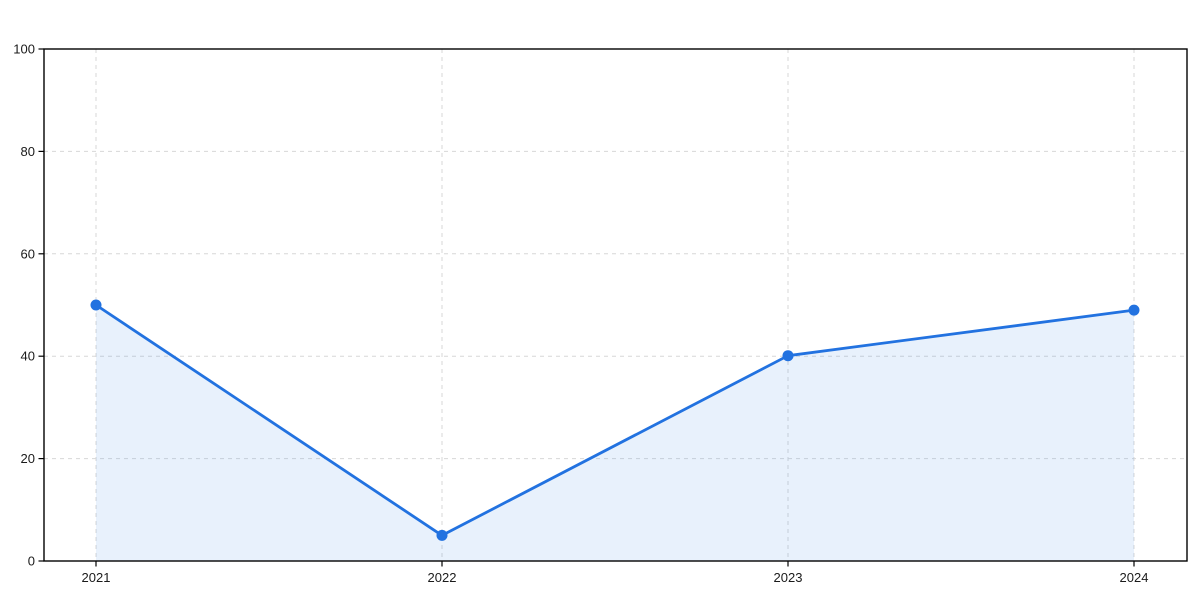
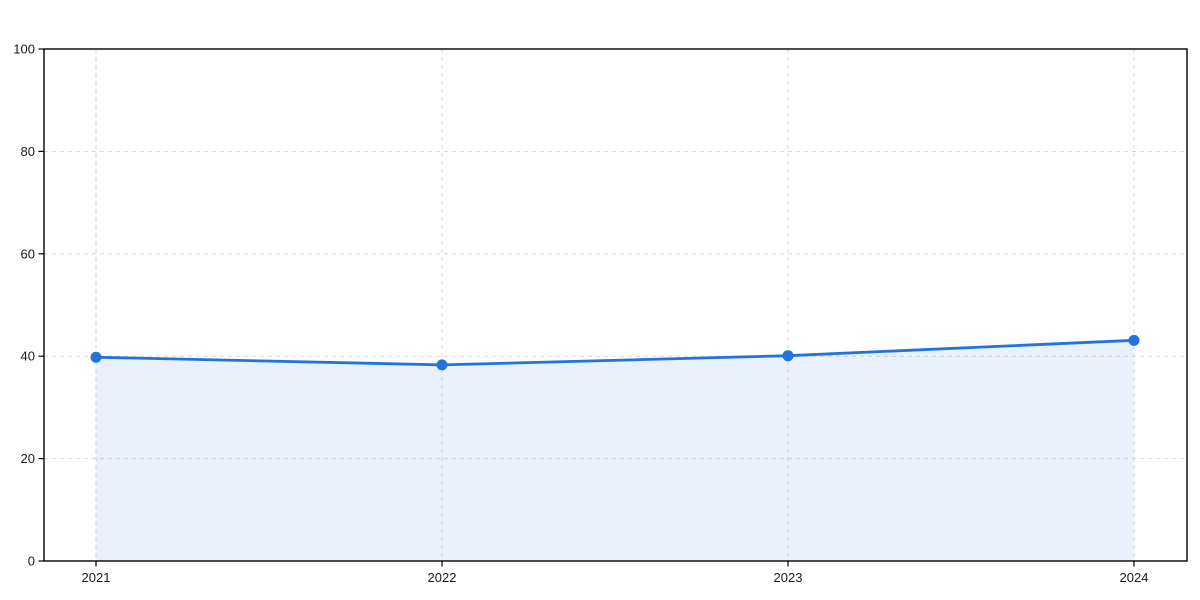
2021: 50 -> 40
2022: 5 -> 38
2024: 49 -> 43
